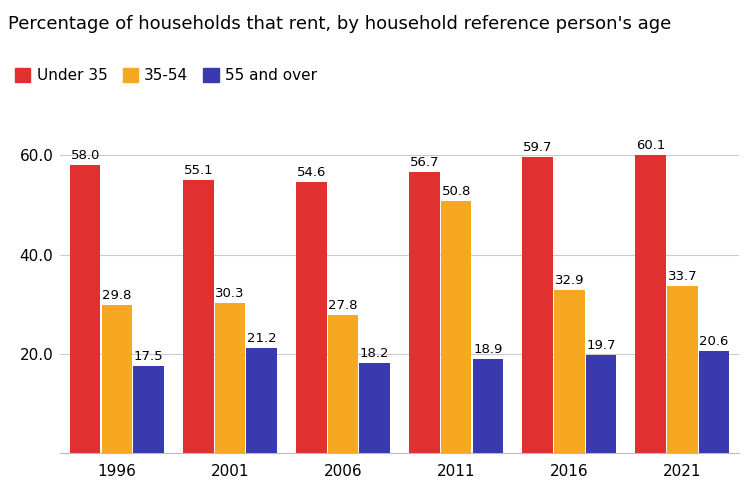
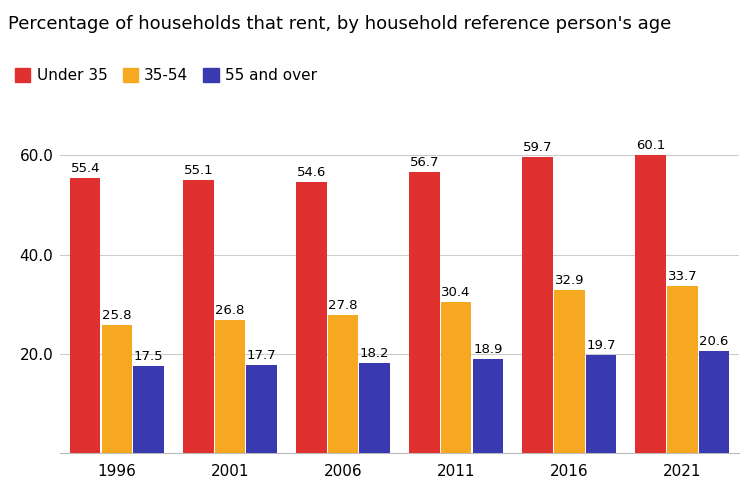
Under 35/1996: 58.0 -> 55.4
35-54/1996: 29.8 -> 25.8
35-54/2001: 30.3 -> 26.8
55 and over/2001: 21.2 -> 17.7
35-54/2011: 50.8 -> 30.4
